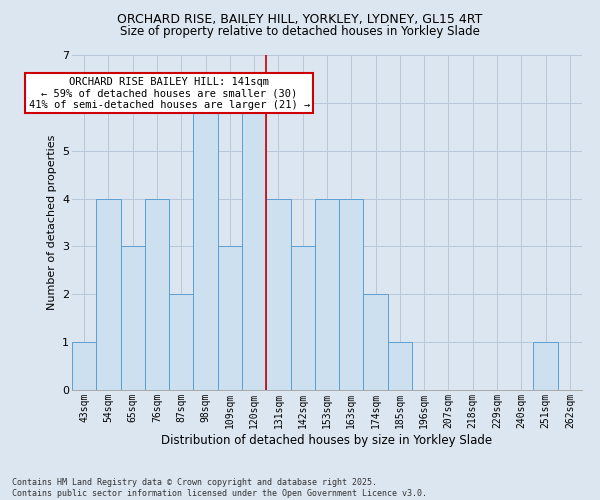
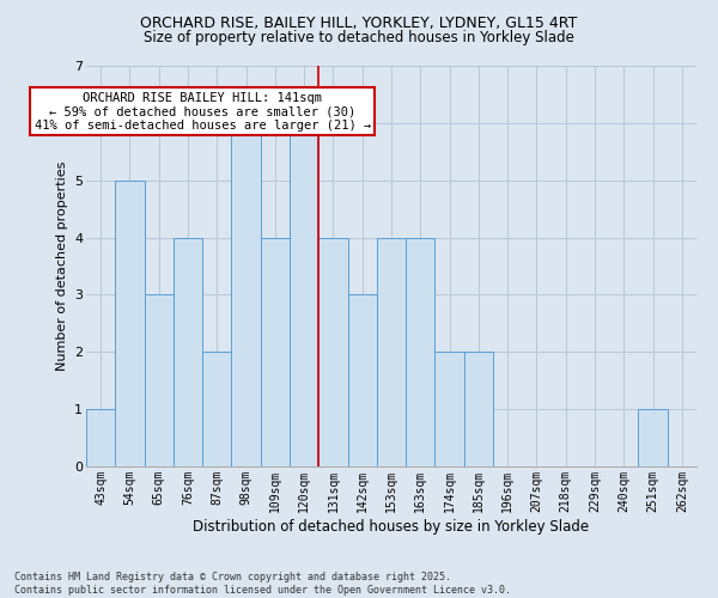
54sqm: 4 -> 5
109sqm: 3 -> 4
185sqm: 1 -> 2
